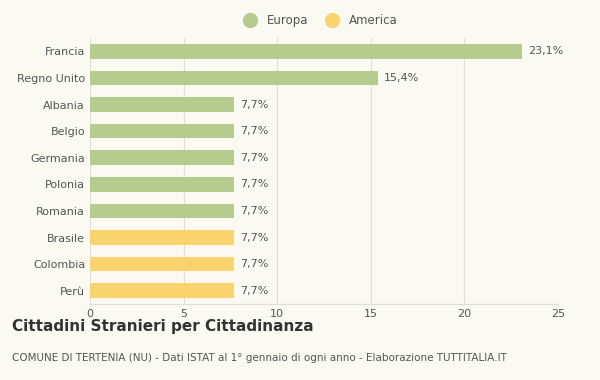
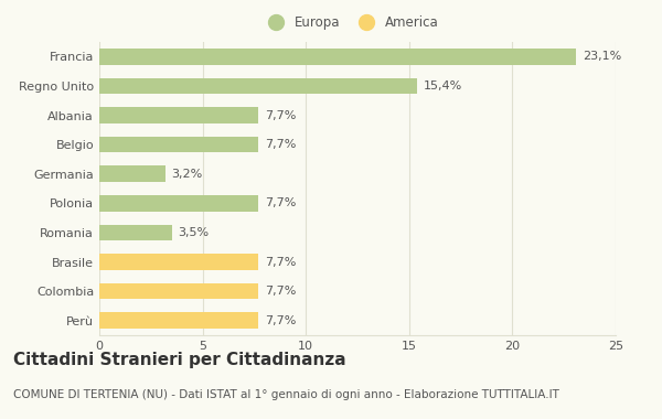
Germania: 7,7% -> 3,2%
Romania: 7,7% -> 3,5%
